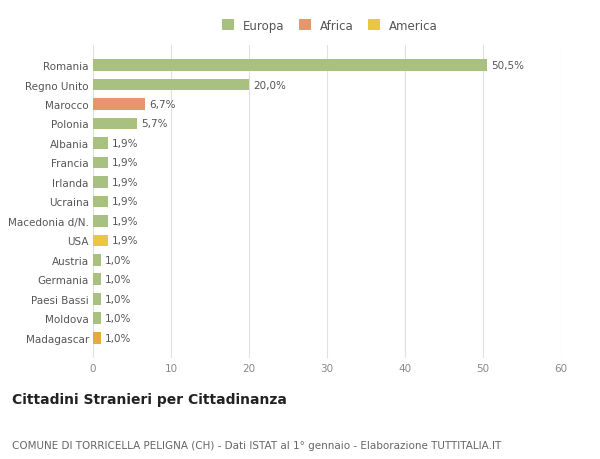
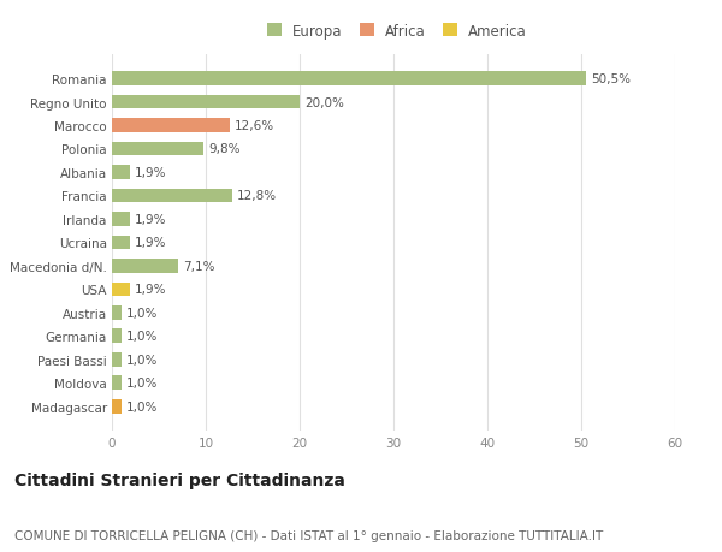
Marocco: 6,7% -> 12,6%
Polonia: 5,7% -> 9,8%
Francia: 1,9% -> 12,8%
Macedonia d/N.: 1,9% -> 7,1%
